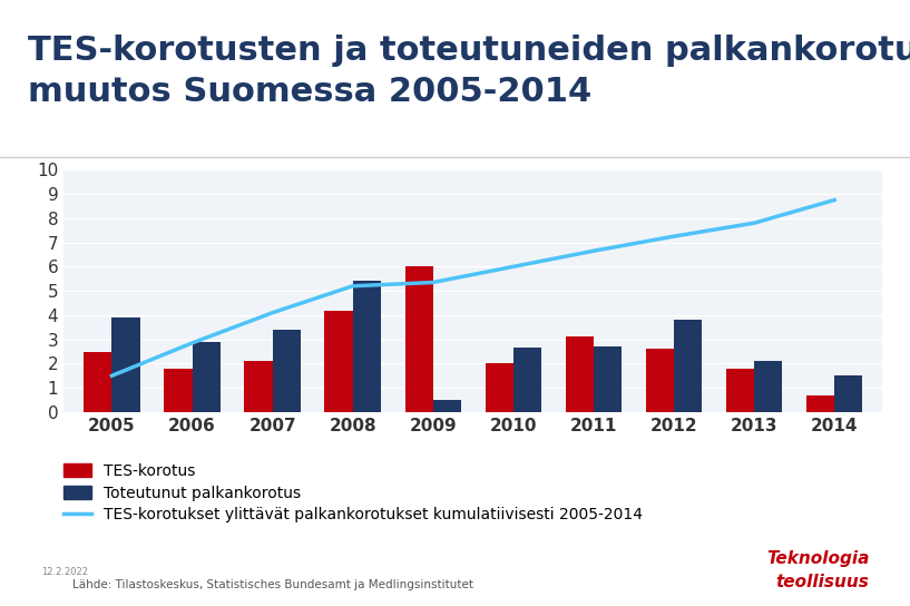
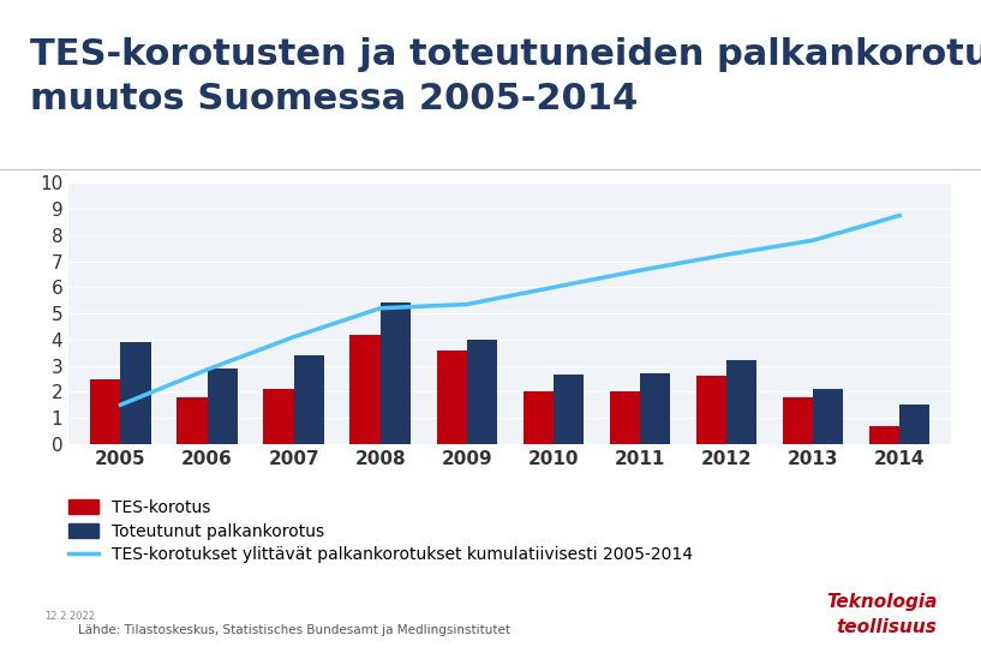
TES-korotus/2009: 6.0 -> 3.6
Toteutunut palkankorotus/2009: 0.50 -> 4.00
TES-korotus/2011: 3.1 -> 2.0
Toteutunut palkankorotus/2012: 3.80 -> 3.20
